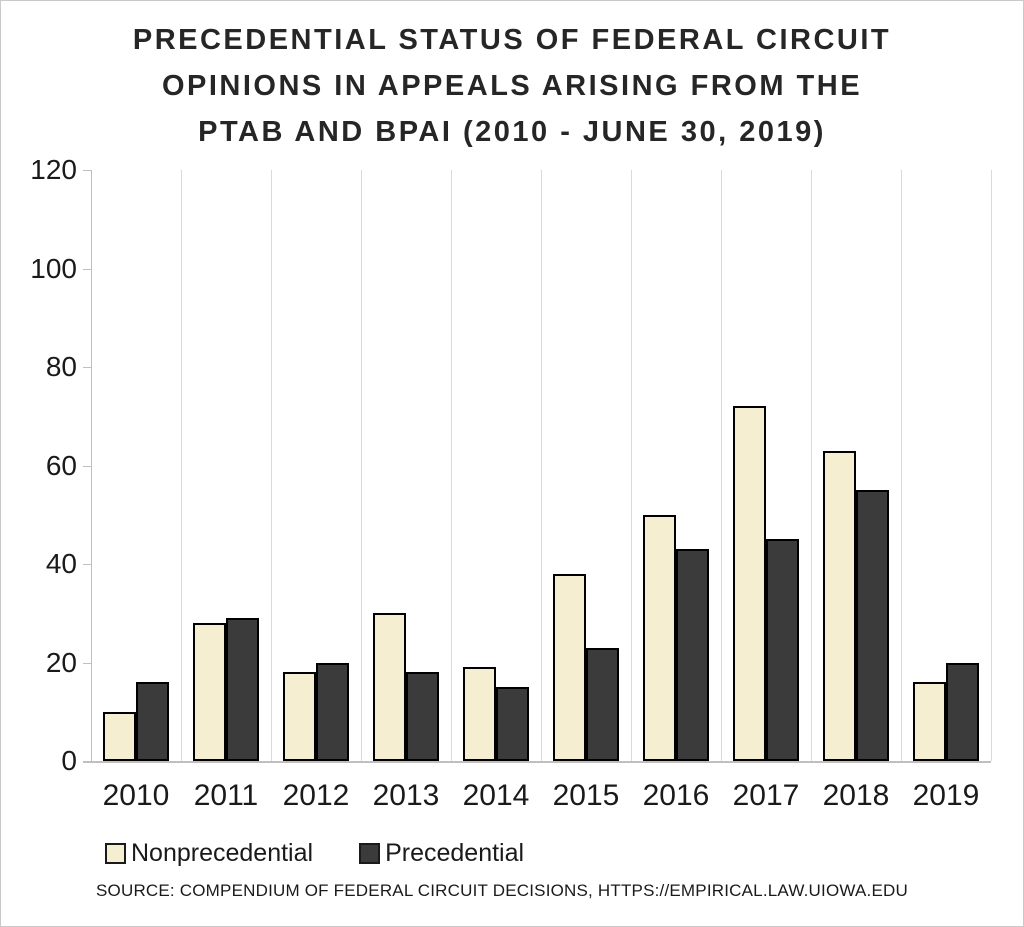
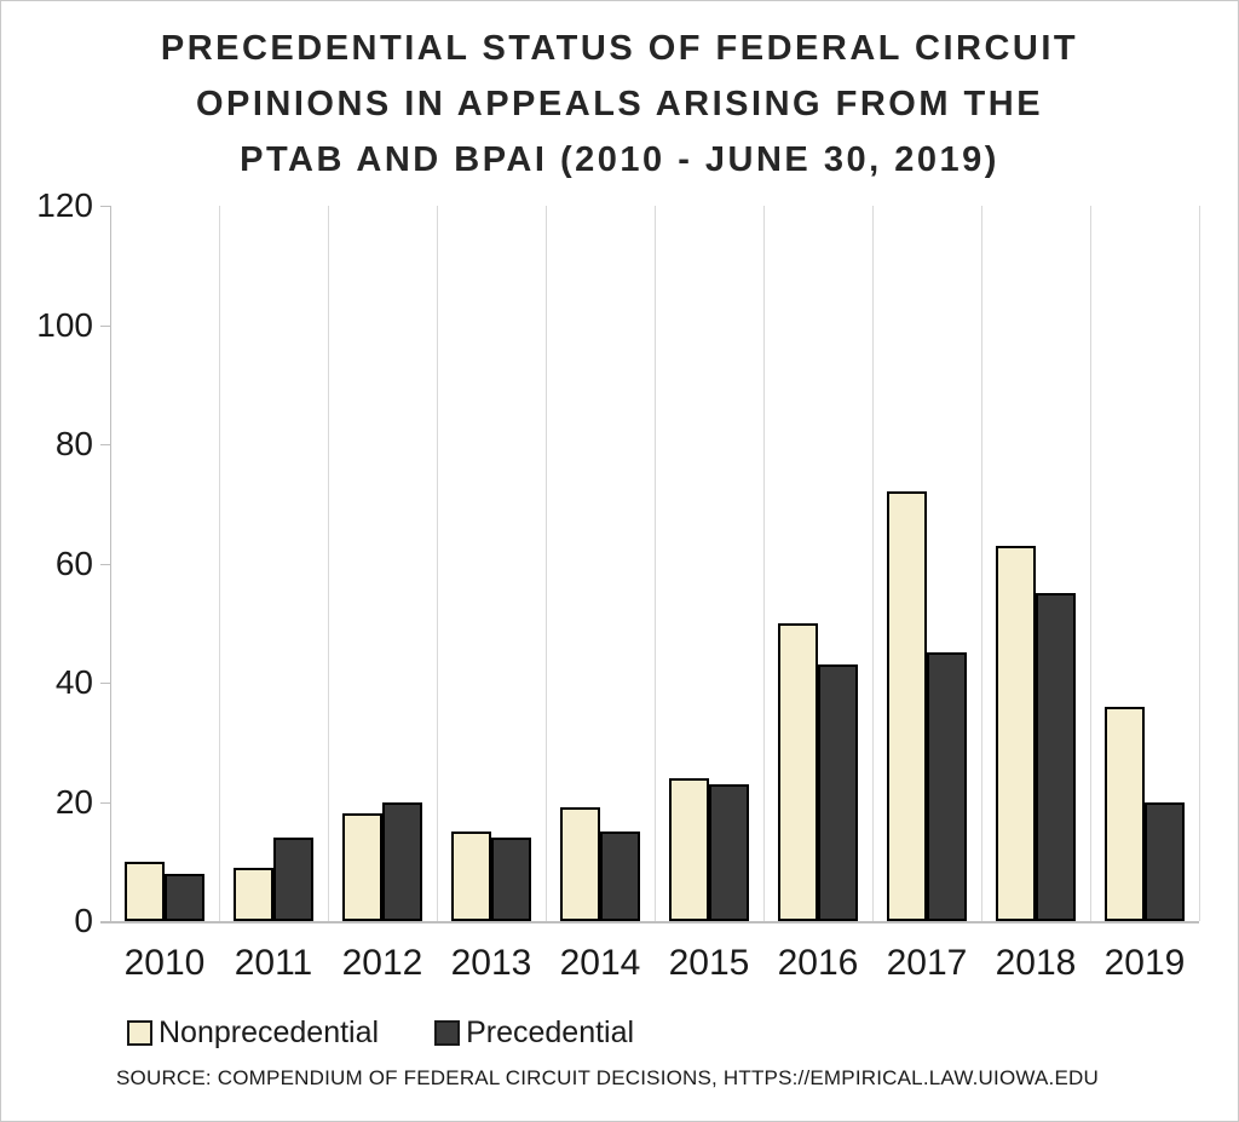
Precedential/2010: 16 -> 8
Nonprecedential/2011: 28 -> 9
Precedential/2011: 29 -> 14
Nonprecedential/2013: 30 -> 15
Precedential/2013: 18 -> 14
Nonprecedential/2015: 38 -> 24
Nonprecedential/2019: 16 -> 36
